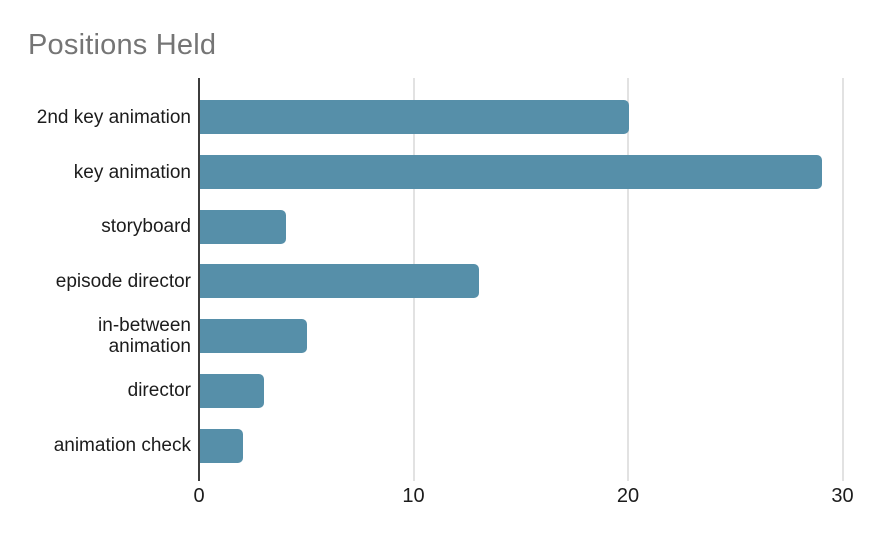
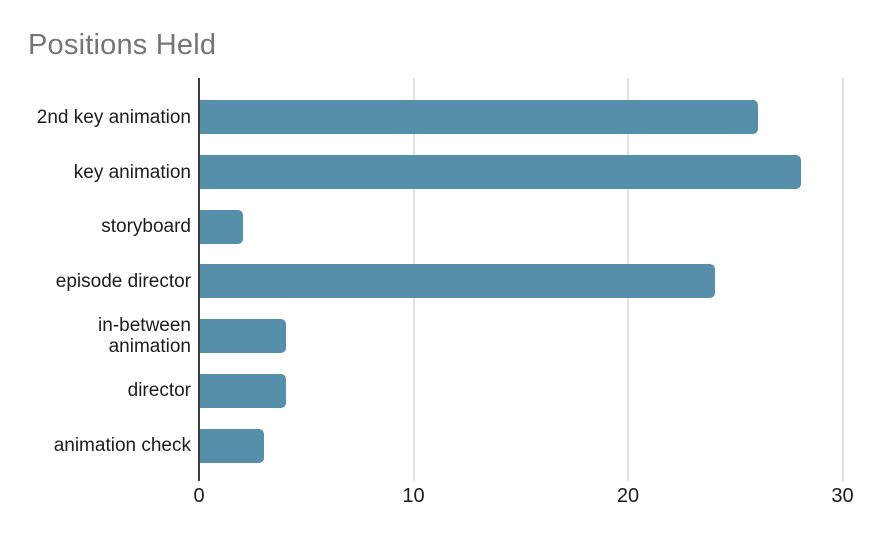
2nd key animation: 20 -> 26
key animation: 29 -> 28
storyboard: 4 -> 2
episode director: 13 -> 24
in-between animation: 5 -> 4
director: 3 -> 4
animation check: 2 -> 3
